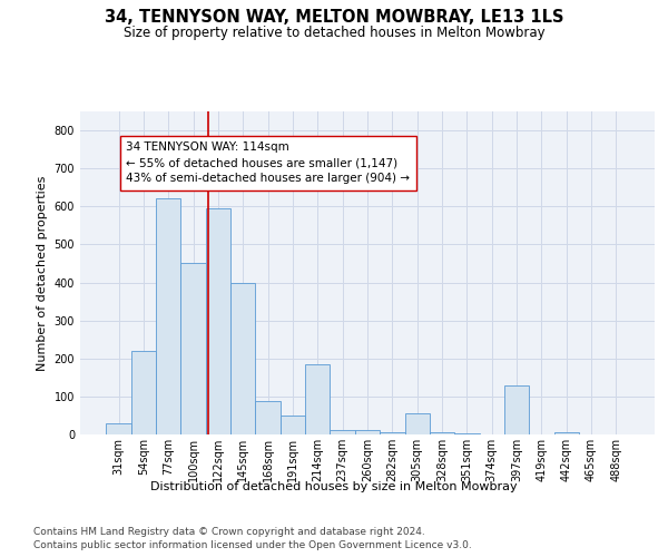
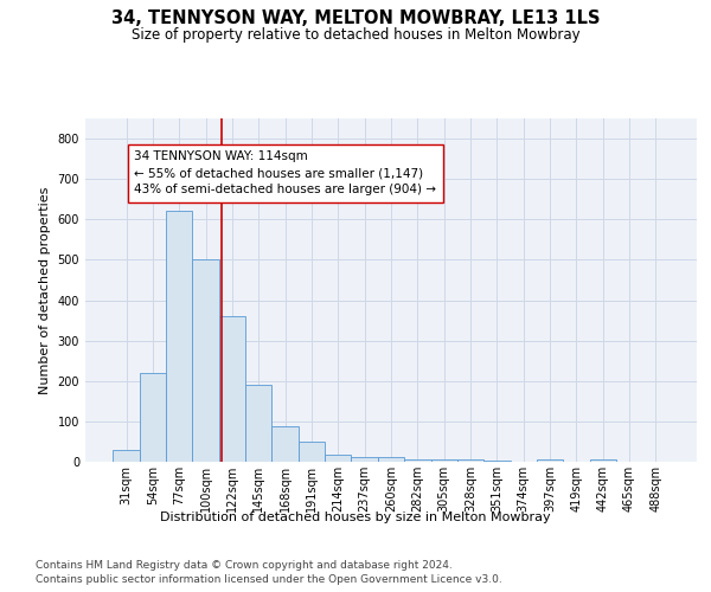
100sqm: 450 -> 500
122sqm: 595 -> 360
145sqm: 400 -> 190
214sqm: 185 -> 18
305sqm: 55 -> 5
397sqm: 130 -> 5
